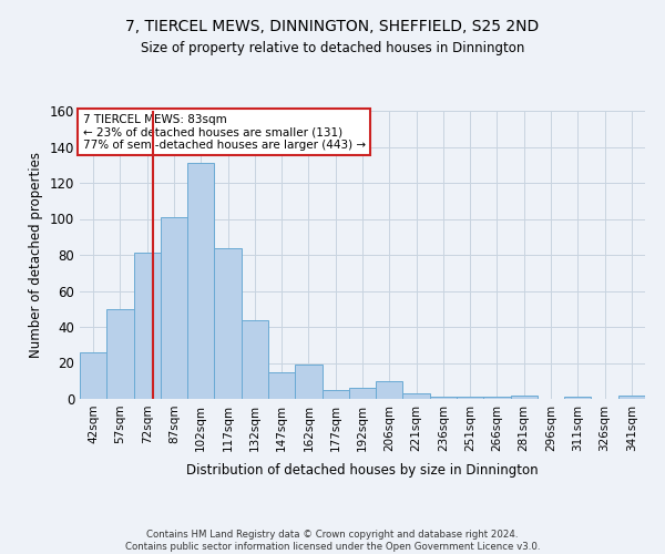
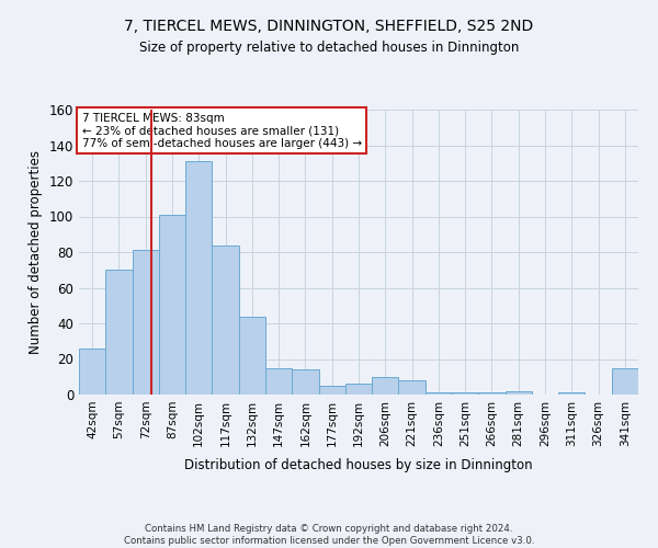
57sqm: 50 -> 70
162sqm: 19 -> 14
221sqm: 3 -> 8
341sqm: 2 -> 15
